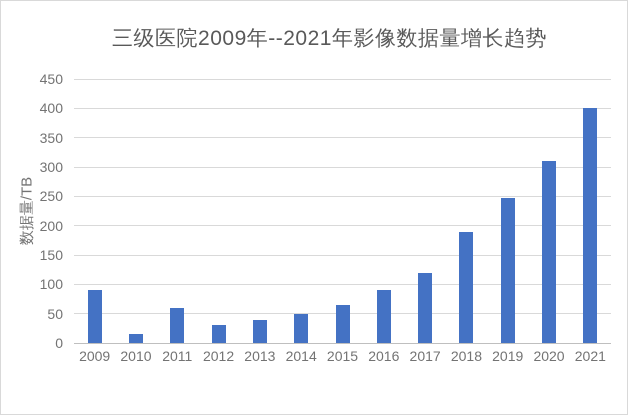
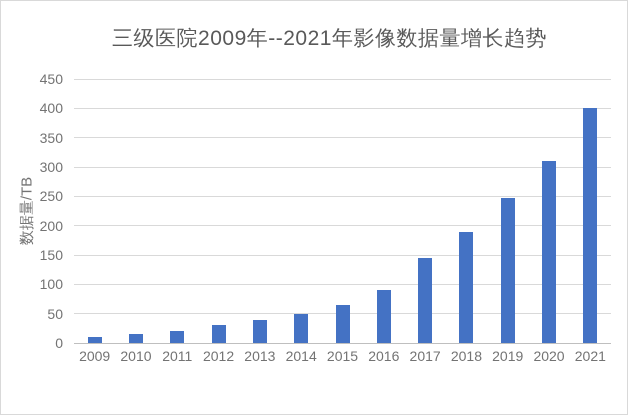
2009: 90 -> 10
2011: 60 -> 20
2017: 120 -> 140
